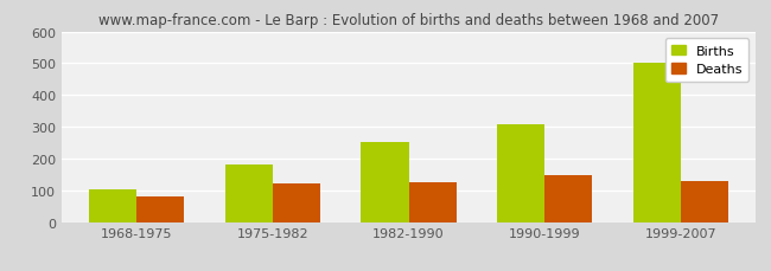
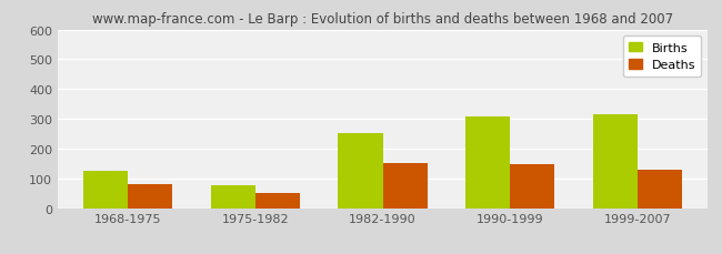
Births/1968-1975: 103 -> 125
Births/1975-1982: 182 -> 75
Deaths/1975-1982: 122 -> 50
Deaths/1982-1990: 127 -> 150
Births/1999-2007: 502 -> 315
